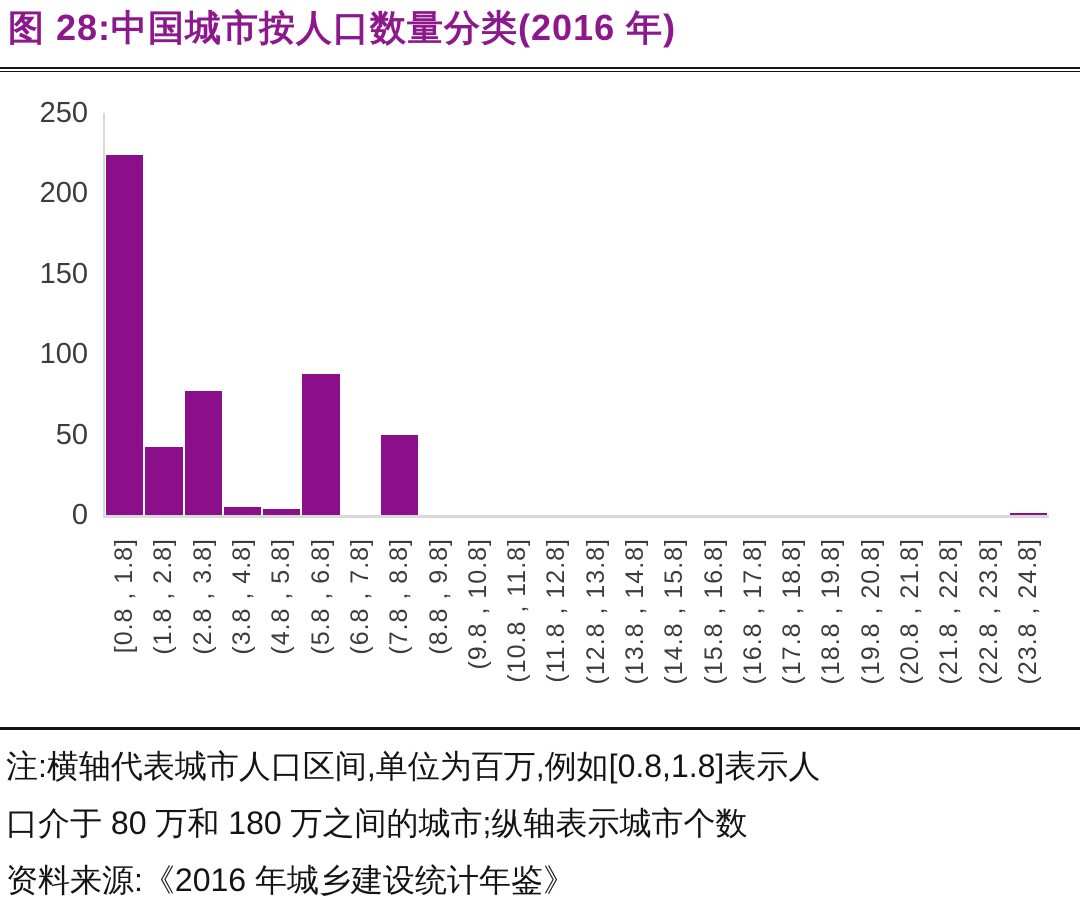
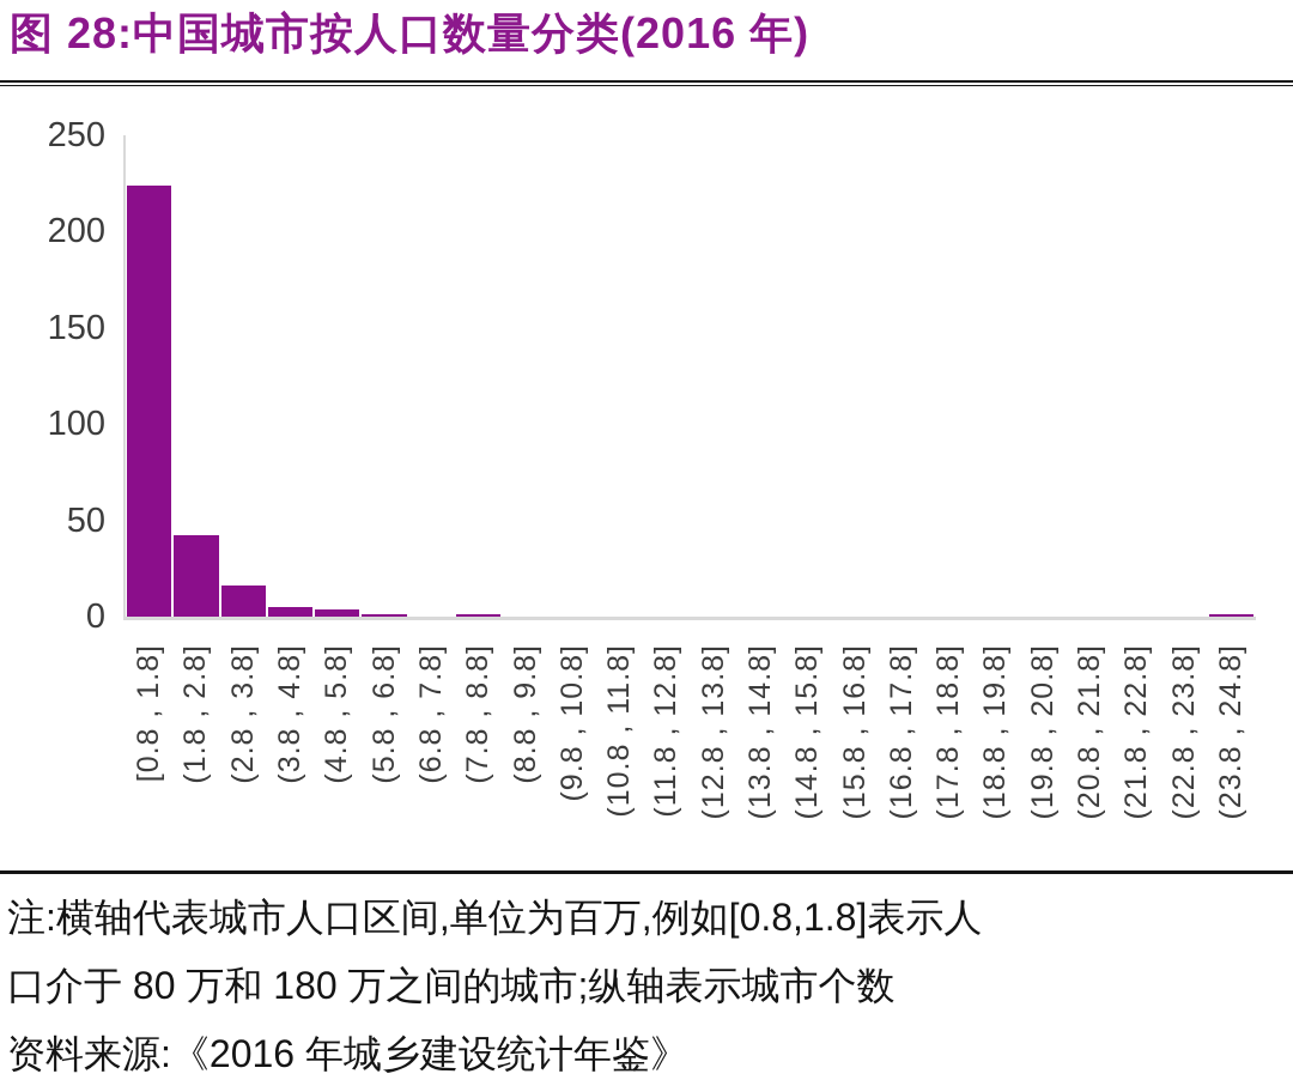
(2.8 , 3.8]: 77 -> 16
(5.8 , 6.8]: 88 -> 1
(7.8 , 8.8]: 50 -> 1
